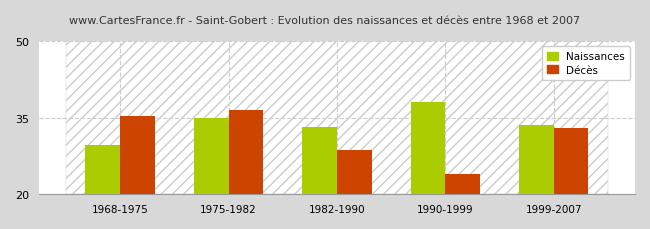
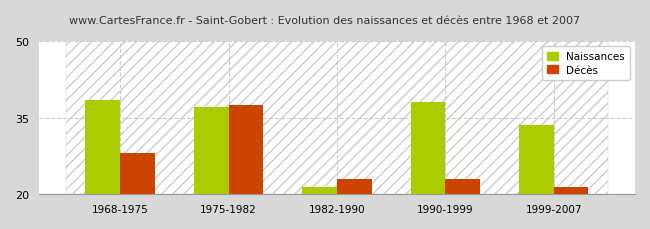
Naissances/1968-1975: 29.6 -> 38.5
Décès/1968-1975: 35.4 -> 28.0
Naissances/1975-1982: 35.0 -> 37.0
Décès/1975-1982: 36.4 -> 37.5
Naissances/1982-1990: 33.2 -> 21.5
Décès/1982-1990: 28.6 -> 23.0
Décès/1990-1999: 24.0 -> 23.0
Décès/1999-2007: 33.0 -> 21.5
